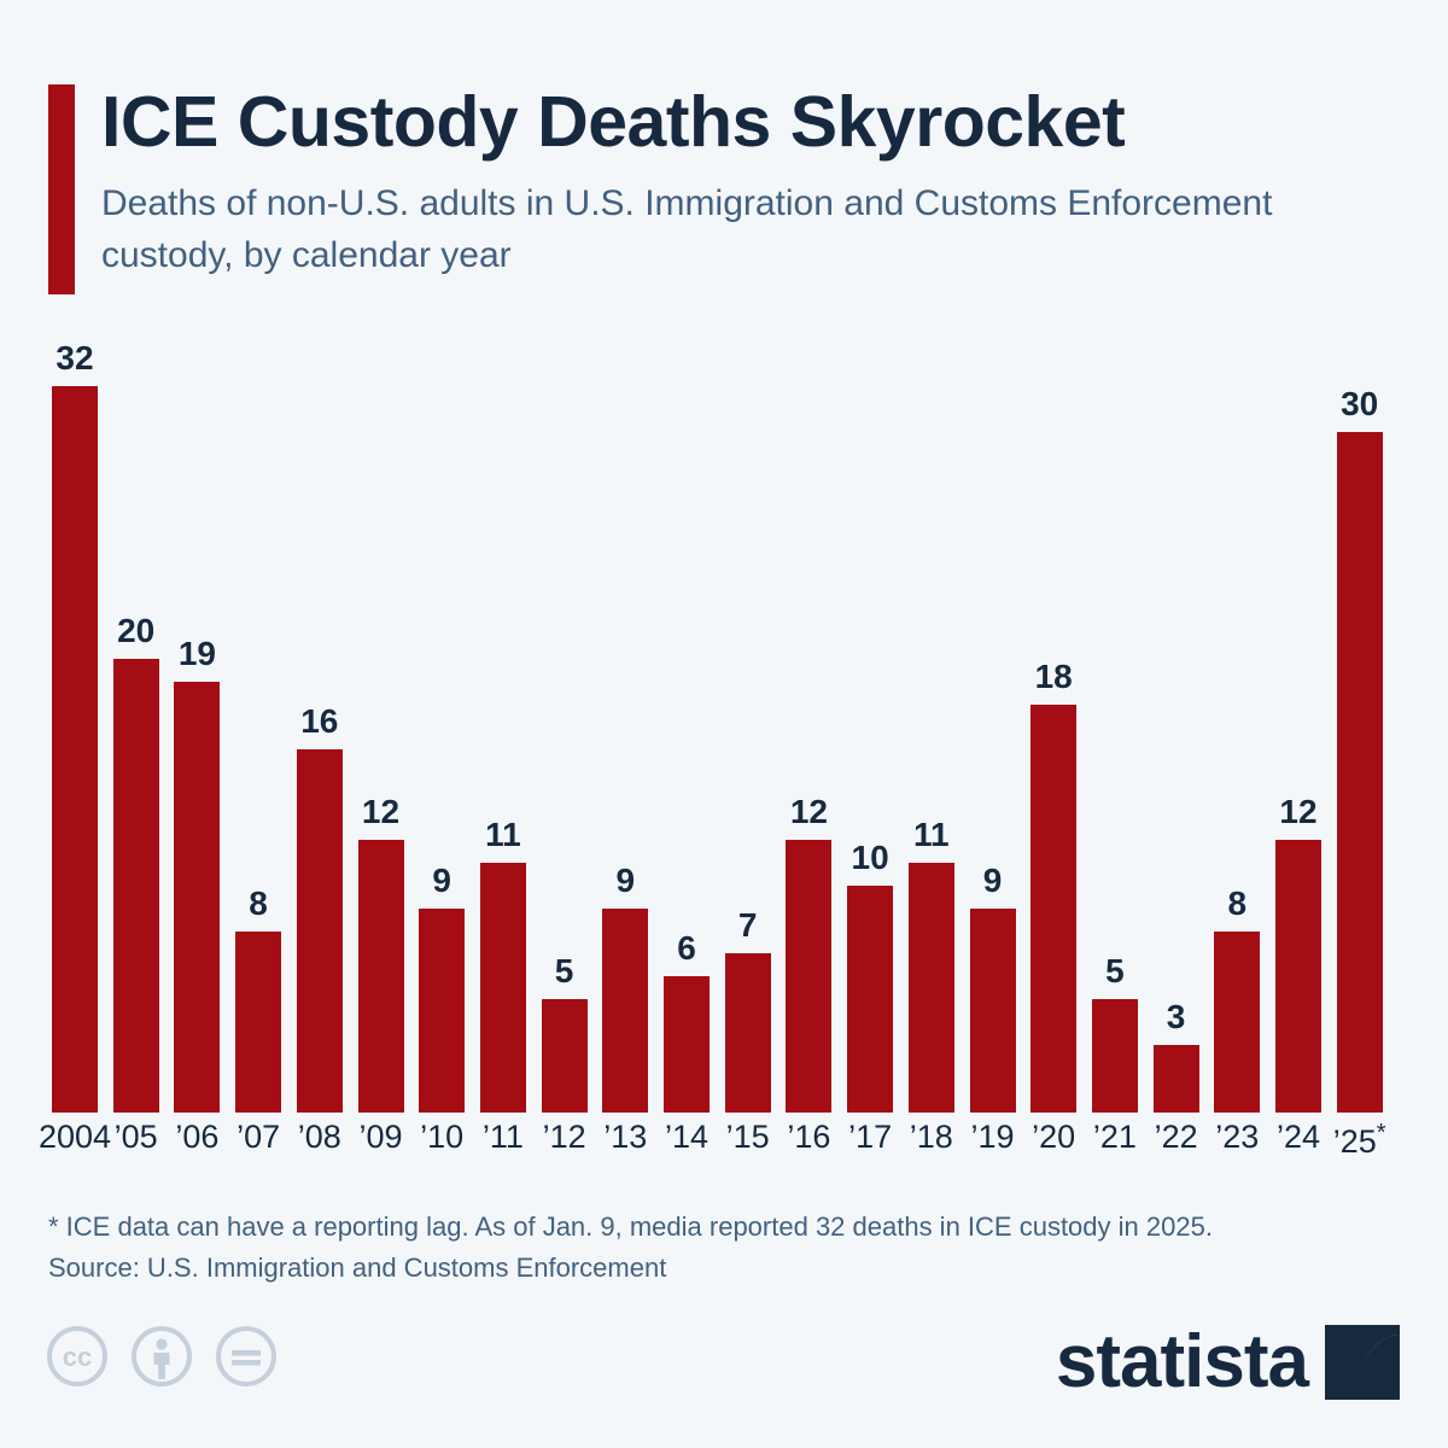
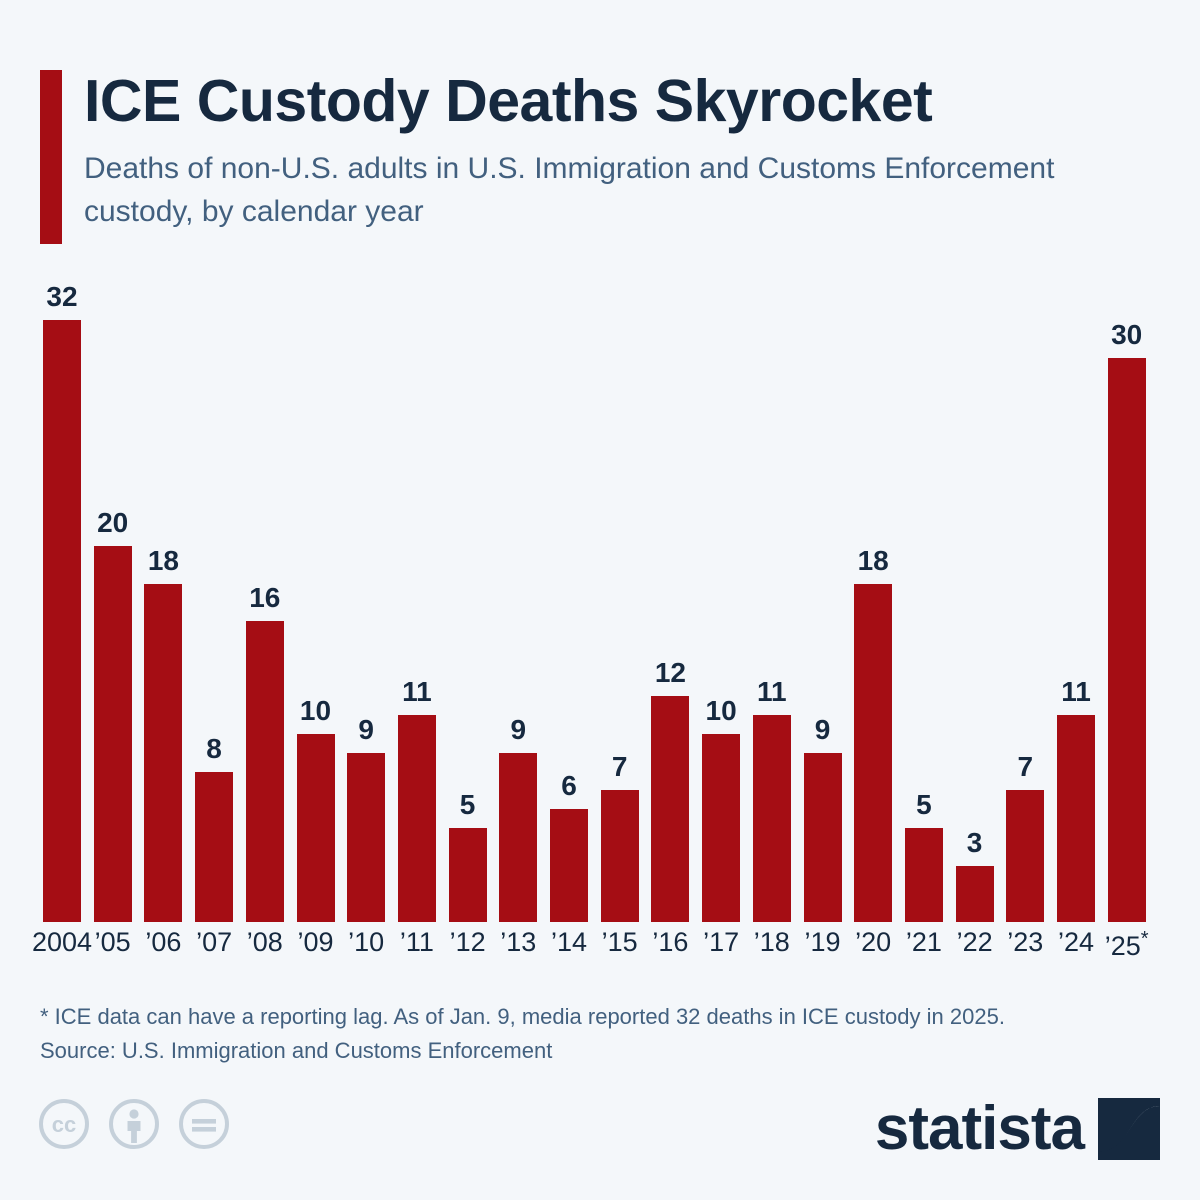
’06: 19 -> 18
’09: 12 -> 10
’23: 8 -> 7
’24: 12 -> 11
